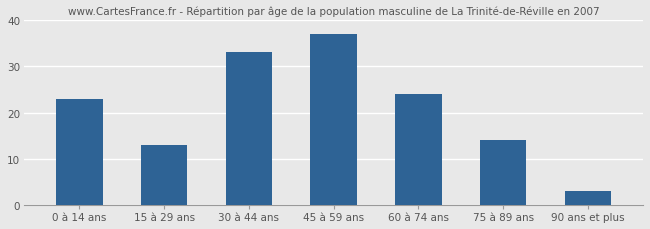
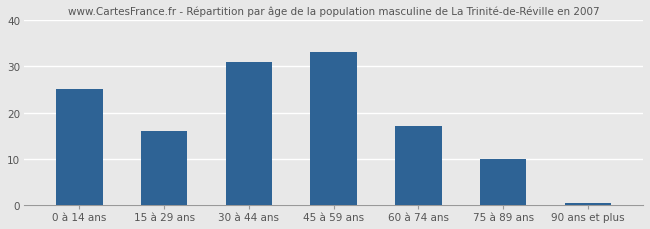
0 à 14 ans: 23.0 -> 25.0
15 à 29 ans: 13.0 -> 16.0
30 à 44 ans: 33.0 -> 31.0
45 à 59 ans: 37.0 -> 33.0
60 à 74 ans: 24.0 -> 17.0
75 à 89 ans: 14.0 -> 10.0
90 ans et plus: 3.0 -> 0.5
